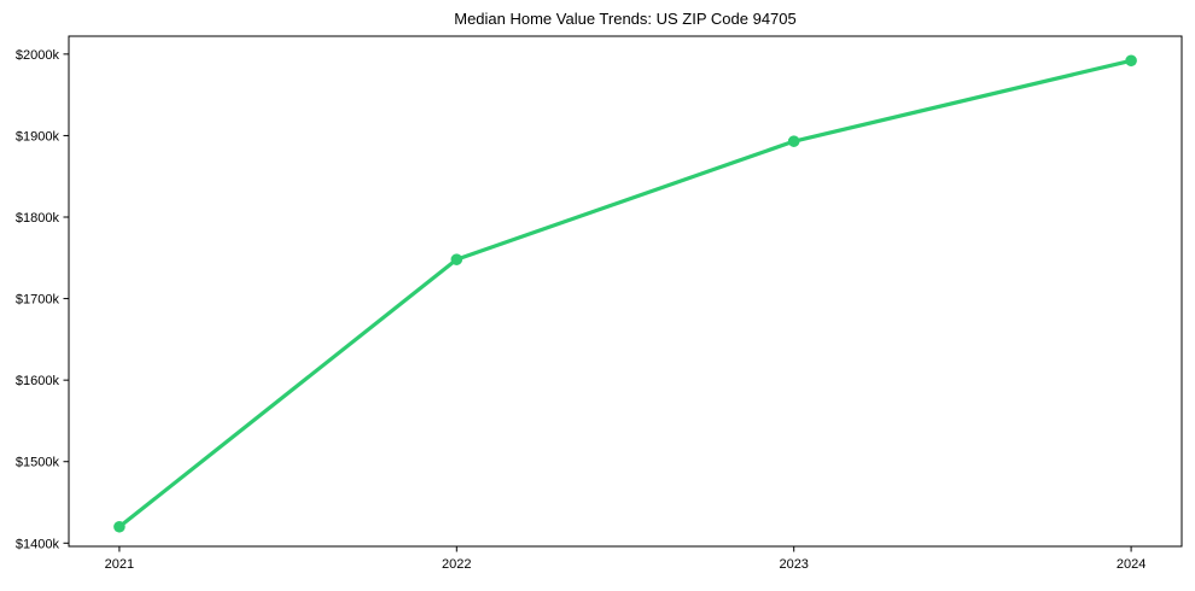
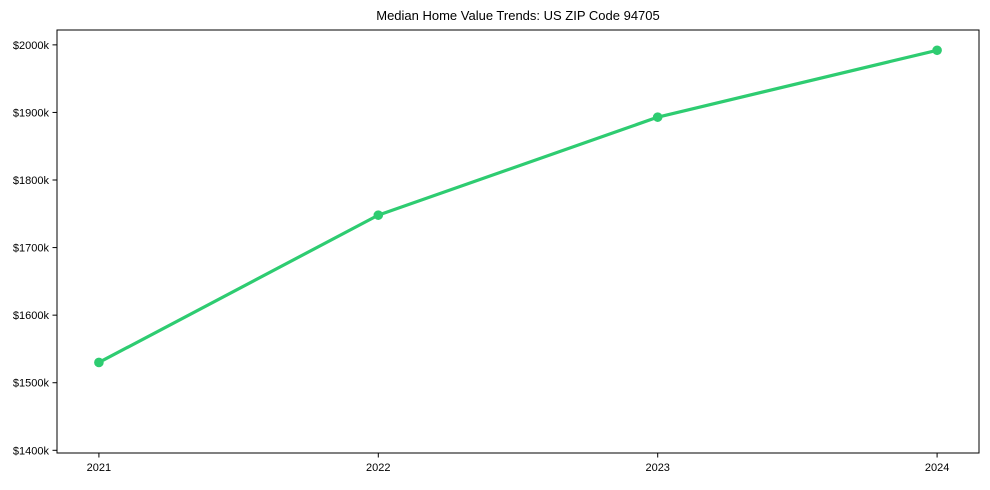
2021: $1420k -> $1530k
